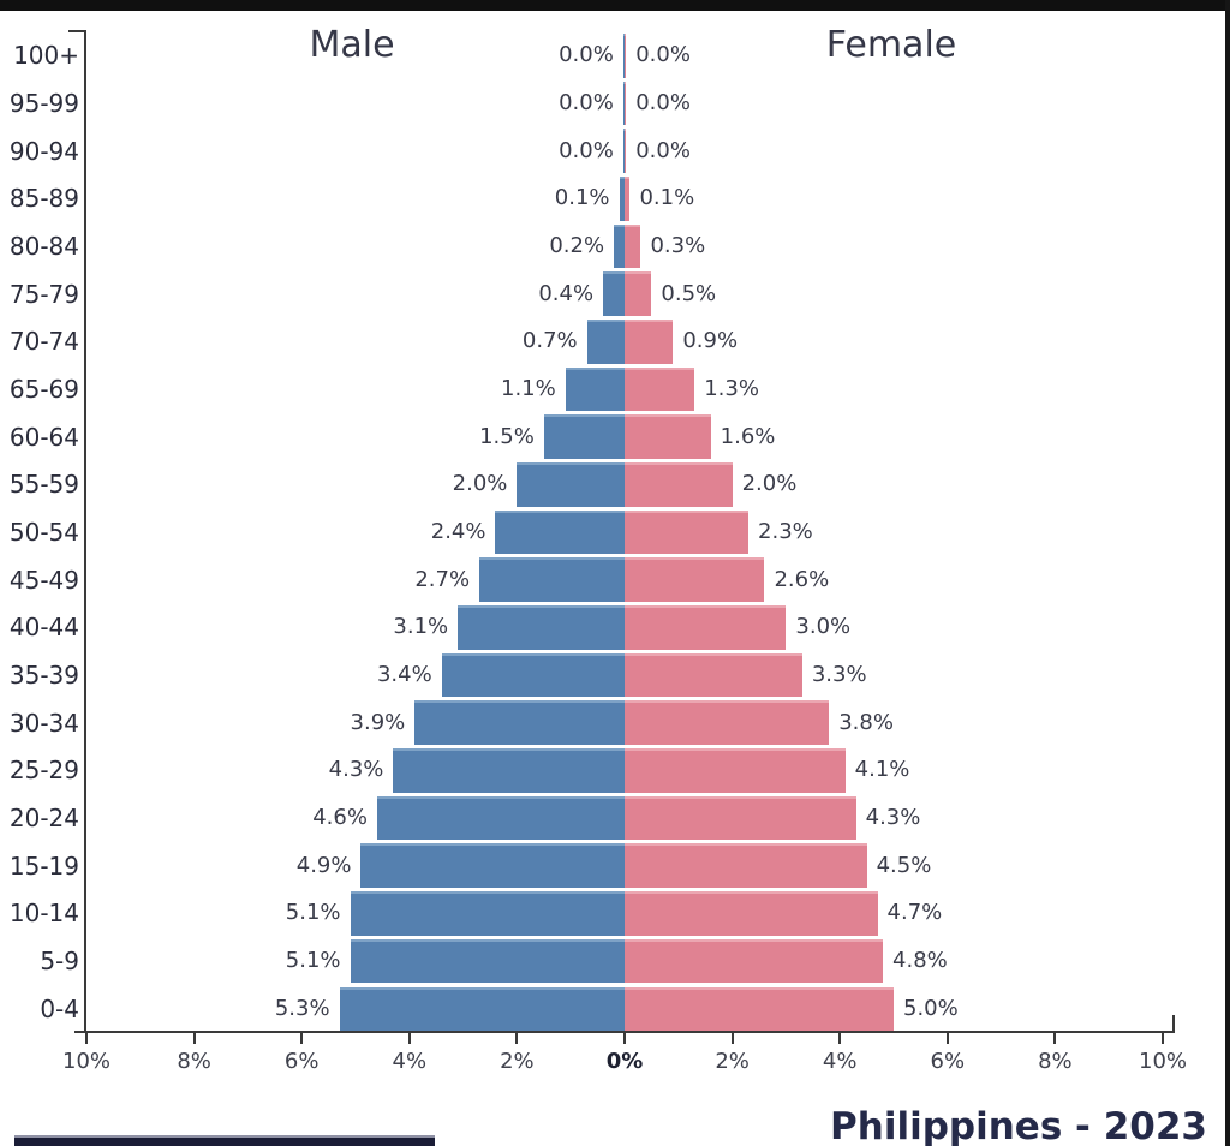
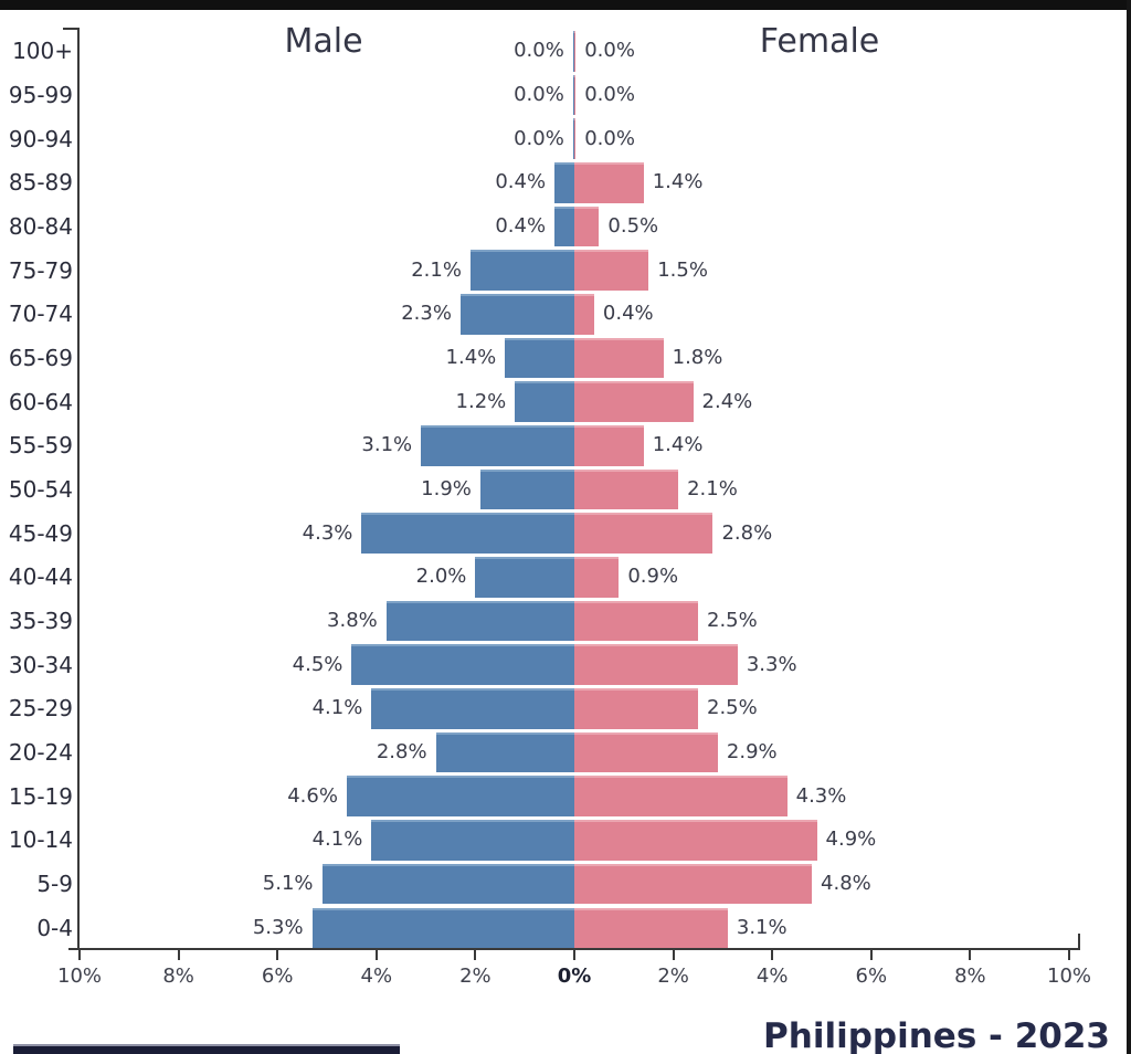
Male/85-89: 0.1% -> 0.4%
Female/85-89: 0.1% -> 1.4%
Male/80-84: 0.2% -> 0.4%
Female/80-84: 0.3% -> 0.5%
Male/75-79: 0.4% -> 2.1%
Female/75-79: 0.5% -> 1.5%
Male/70-74: 0.7% -> 2.3%
Female/70-74: 0.9% -> 0.4%
Male/65-69: 1.1% -> 1.4%
Female/65-69: 1.3% -> 1.8%
Male/60-64: 1.5% -> 1.2%
Female/60-64: 1.6% -> 2.4%
Male/55-59: 2.0% -> 3.1%
Female/55-59: 2.0% -> 1.4%
Male/50-54: 2.4% -> 1.9%
Female/50-54: 2.3% -> 2.1%
Male/45-49: 2.7% -> 4.3%
Female/45-49: 2.6% -> 2.8%
Male/40-44: 3.1% -> 2.0%
Female/40-44: 3.0% -> 0.9%
Male/35-39: 3.4% -> 3.8%
Female/35-39: 3.3% -> 2.5%
Male/30-34: 3.9% -> 4.5%
Female/30-34: 3.8% -> 3.3%
Male/25-29: 4.3% -> 4.1%
Female/25-29: 4.1% -> 2.5%
Male/20-24: 4.6% -> 2.8%
Female/20-24: 4.3% -> 2.9%
Male/15-19: 4.9% -> 4.6%
Female/15-19: 4.5% -> 4.3%
Male/10-14: 5.1% -> 4.1%
Female/10-14: 4.7% -> 4.9%
Female/0-4: 5.0% -> 3.1%
